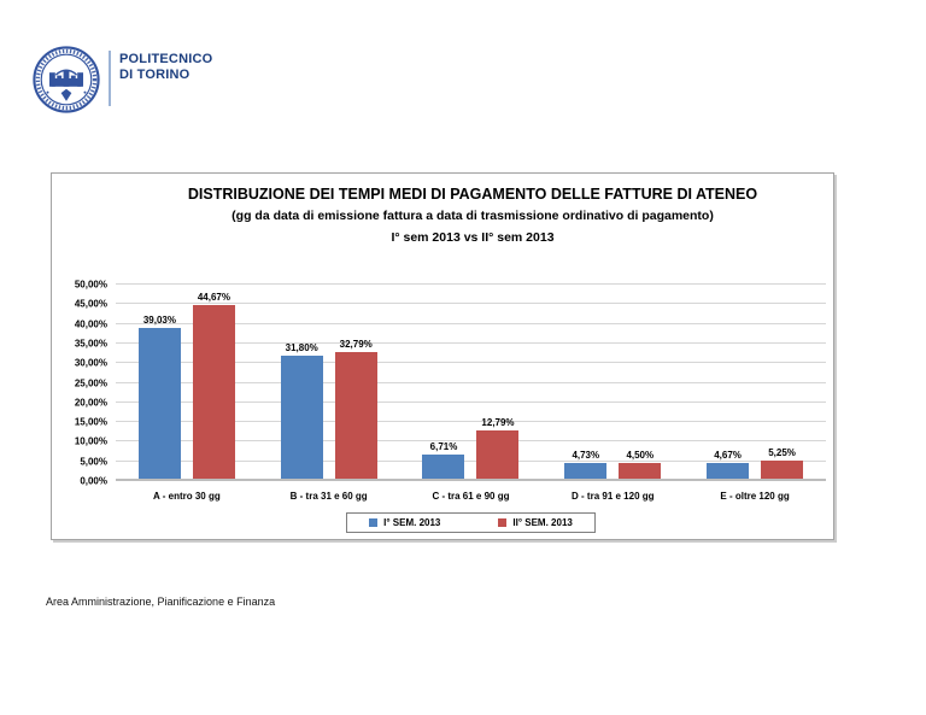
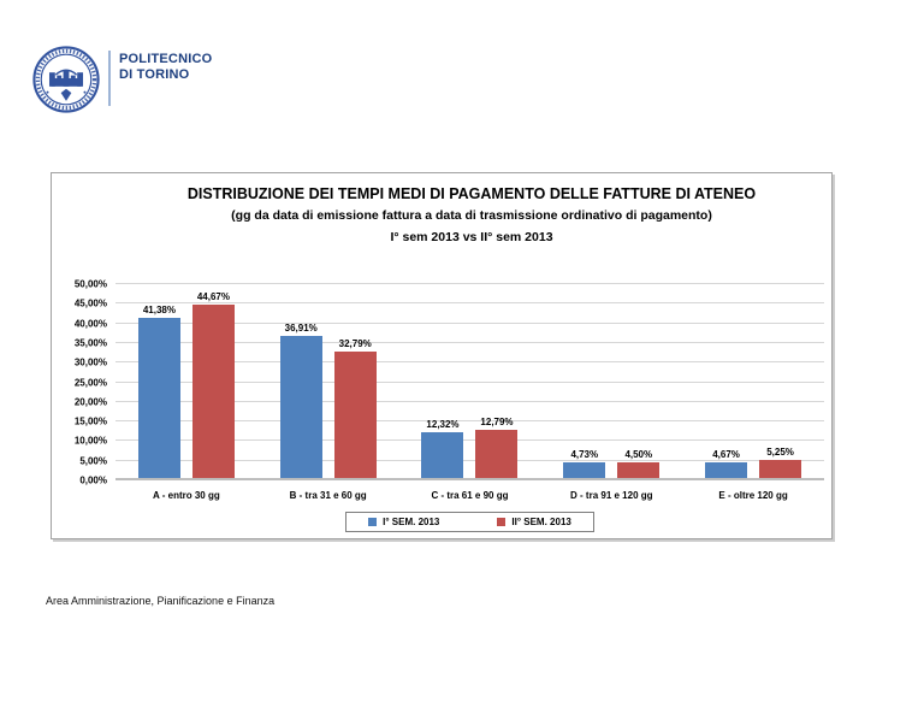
I° SEM. 2013/A - entro 30 gg: 39,03% -> 41,38%
I° SEM. 2013/B - tra 31 e 60 gg: 31,80% -> 36,91%
I° SEM. 2013/C - tra 61 e 90 gg: 6,71% -> 12,32%
